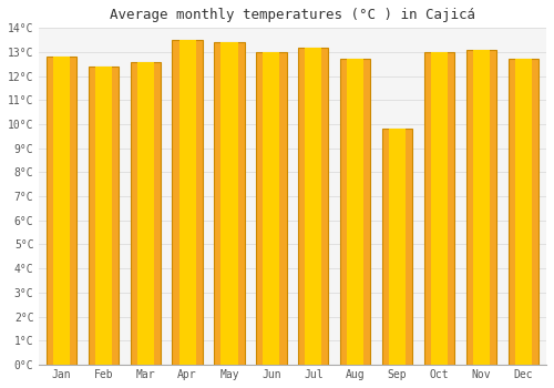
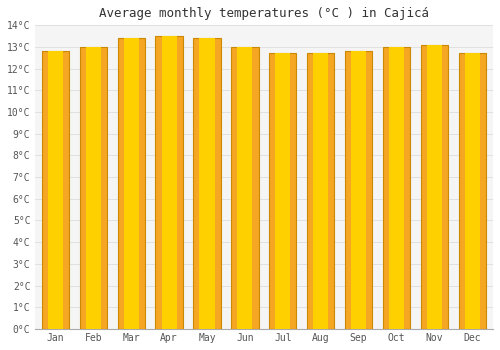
Feb: 12.4°C -> 13.0°C
Mar: 12.6°C -> 13.4°C
Jul: 13.2°C -> 12.7°C
Sep: 9.8°C -> 12.8°C
